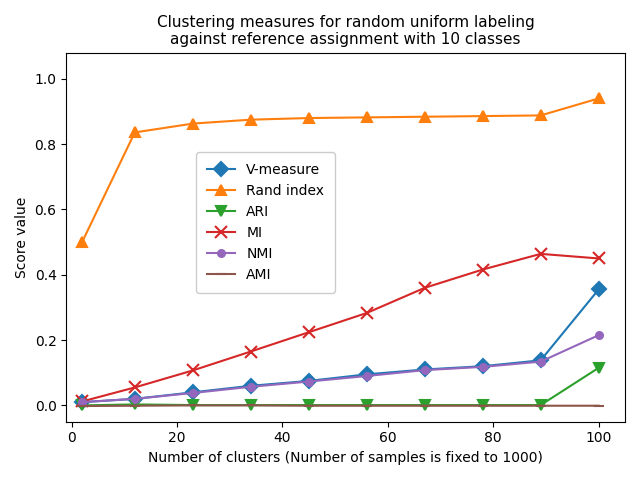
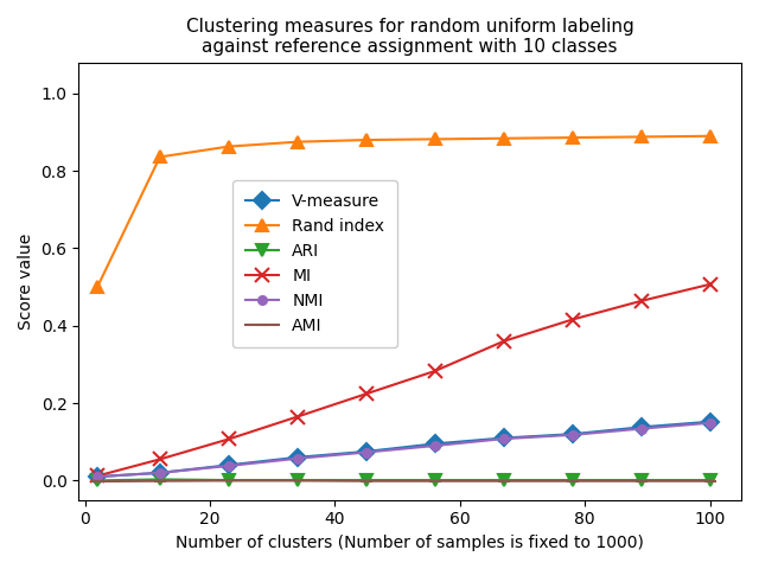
V-measure/100: 0.355 -> 0.152
Rand index/100: 0.940 -> 0.890
ARI/100: 0.115 -> 0.001
MI/100: 0.450 -> 0.507
NMI/100: 0.215 -> 0.149
